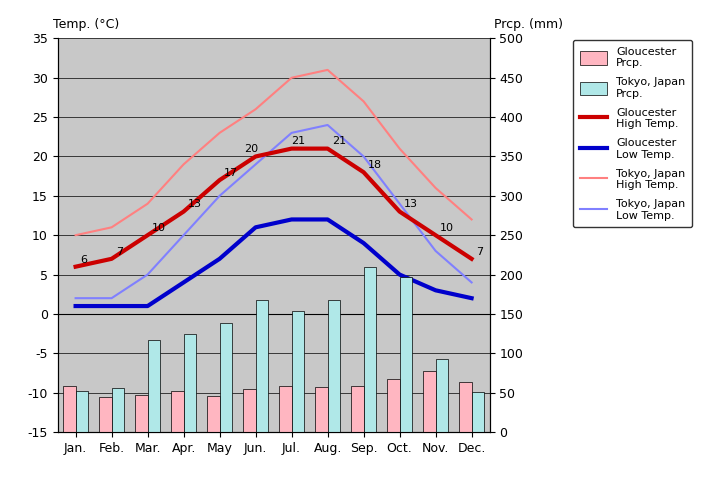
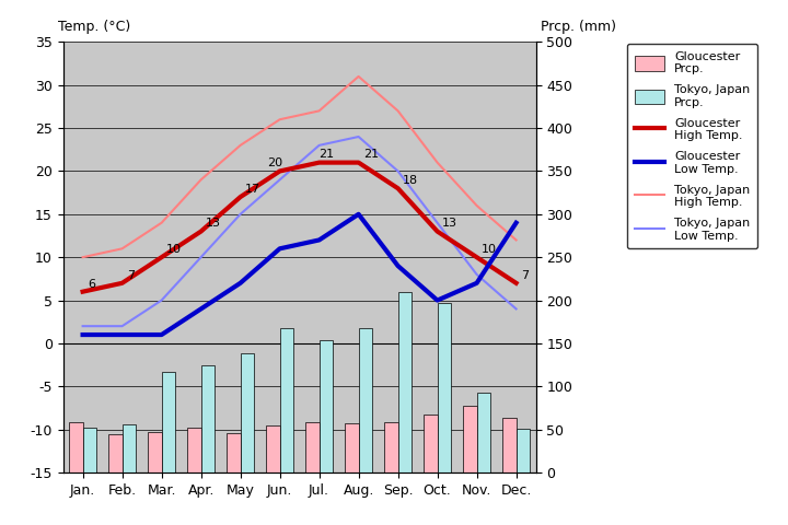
Tokyo, Japan High Temp./Jul.: 30 -> 27
Gloucester Low Temp./Aug.: 12 -> 15
Gloucester Low Temp./Nov.: 3 -> 7
Gloucester Low Temp./Dec.: 2 -> 14
